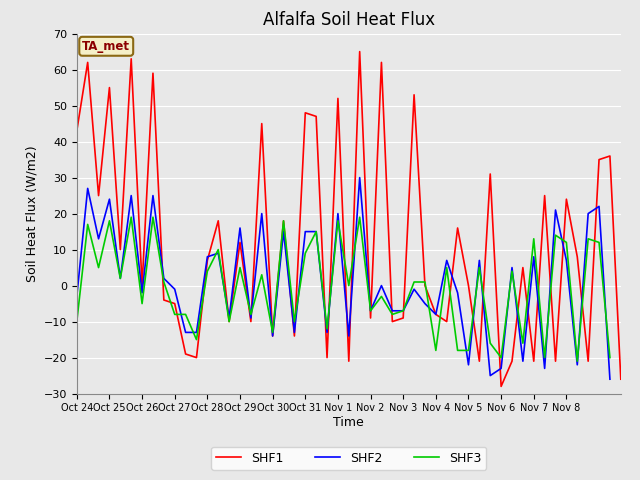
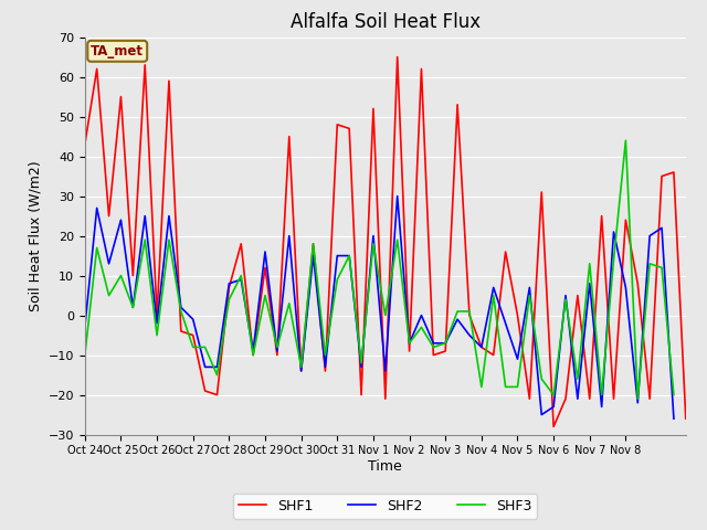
SHF3/Oct 25: 18 -> 10
SHF2/Nov 5: -22 -> -11
SHF3/Nov 8: 12 -> 44
